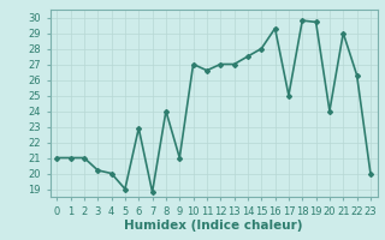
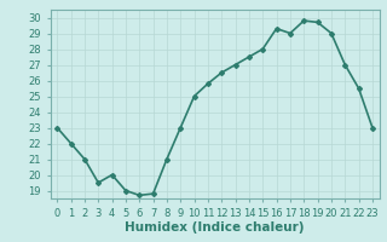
0: 21.0 -> 23.0
1: 21.0 -> 22.0
3: 20.2 -> 19.5
6: 22.9 -> 18.7
8: 24.0 -> 21.0
9: 21.0 -> 23.0
10: 27.0 -> 25.0
11: 26.6 -> 25.8
12: 27.0 -> 26.5
17: 25.0 -> 29.0
20: 24.0 -> 29.0
21: 29.0 -> 27.0
22: 26.3 -> 25.5
23: 20.0 -> 23.0
